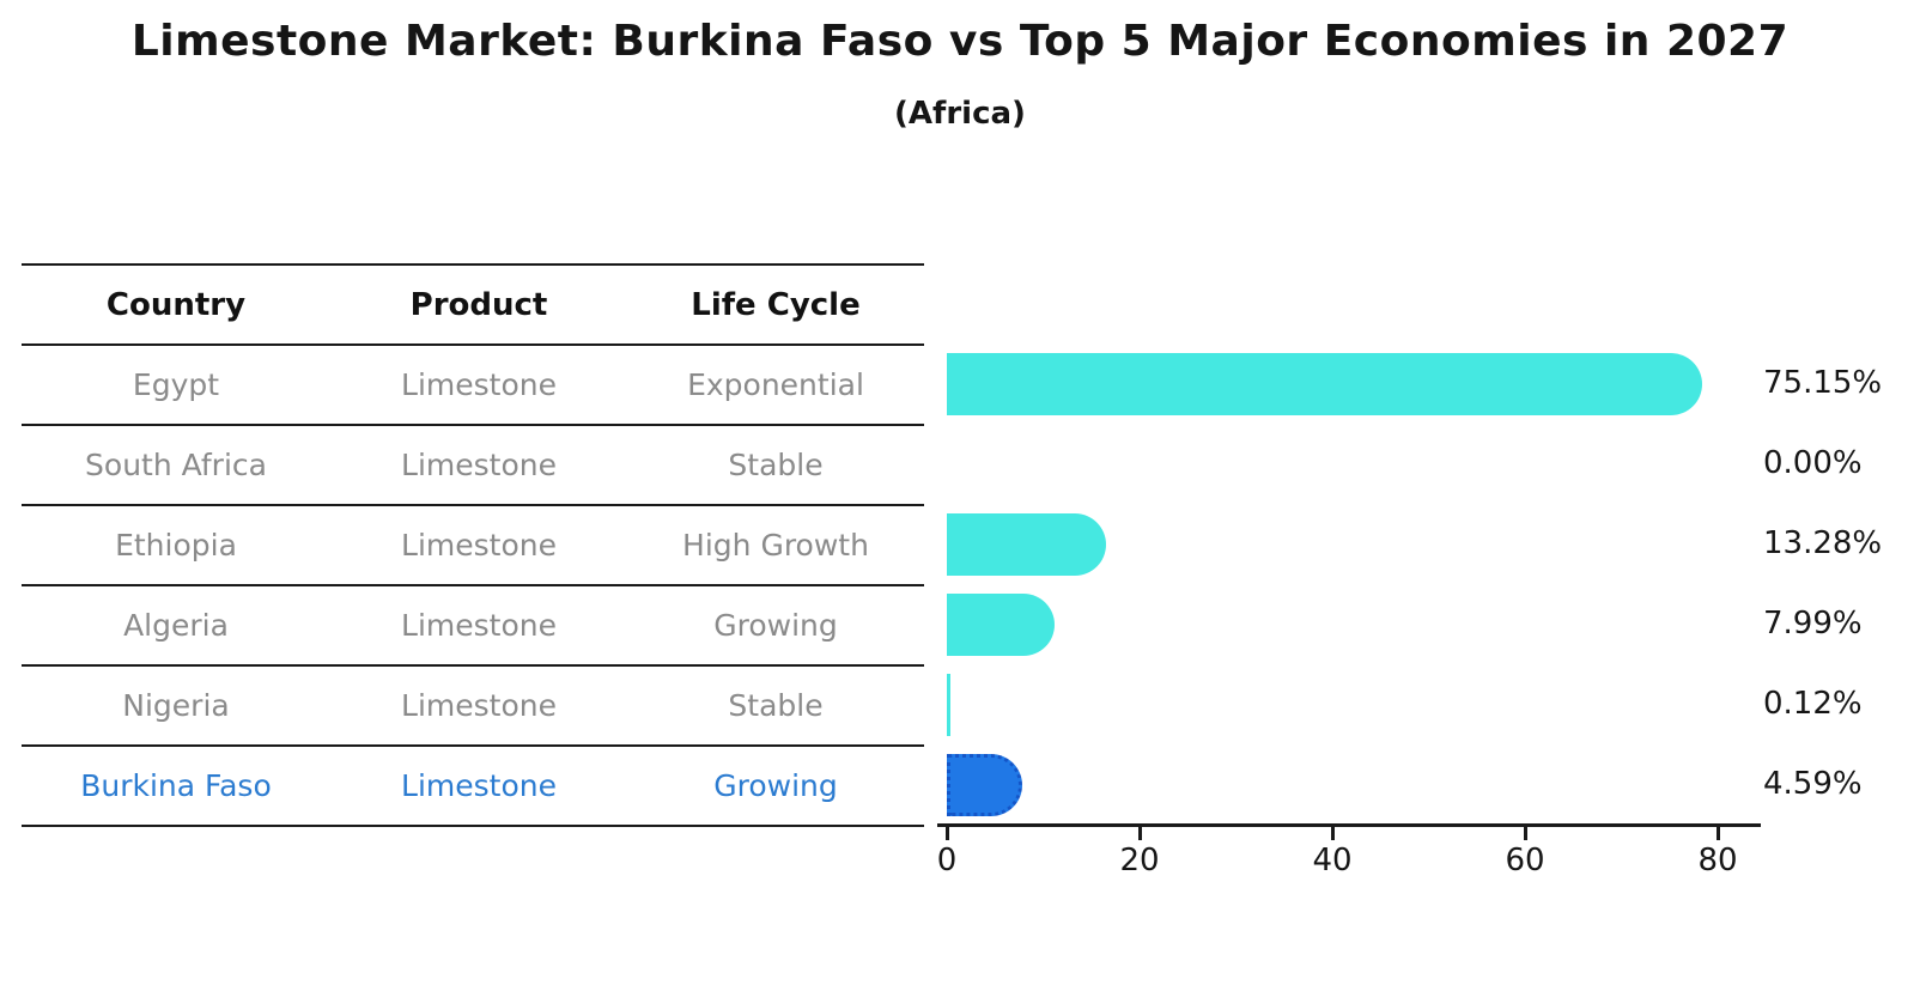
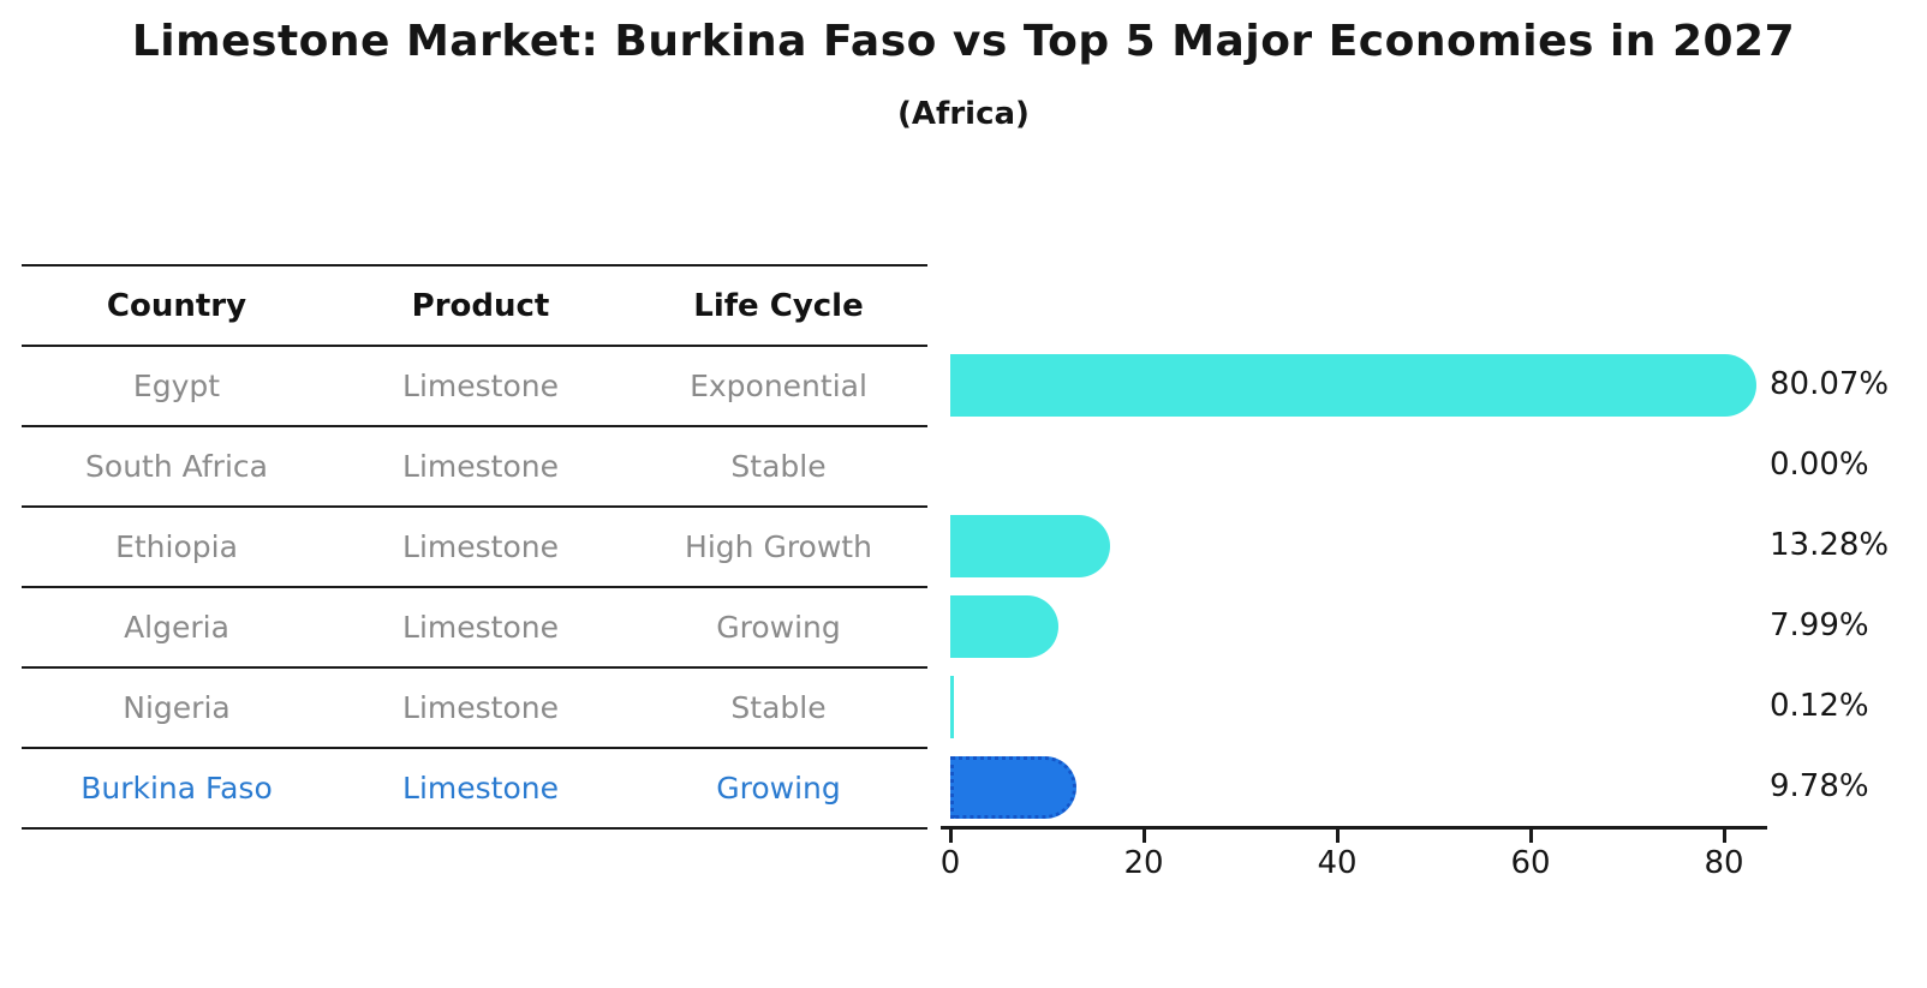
Egypt: 75.15% -> 80.07%
Burkina Faso: 4.59% -> 9.78%
